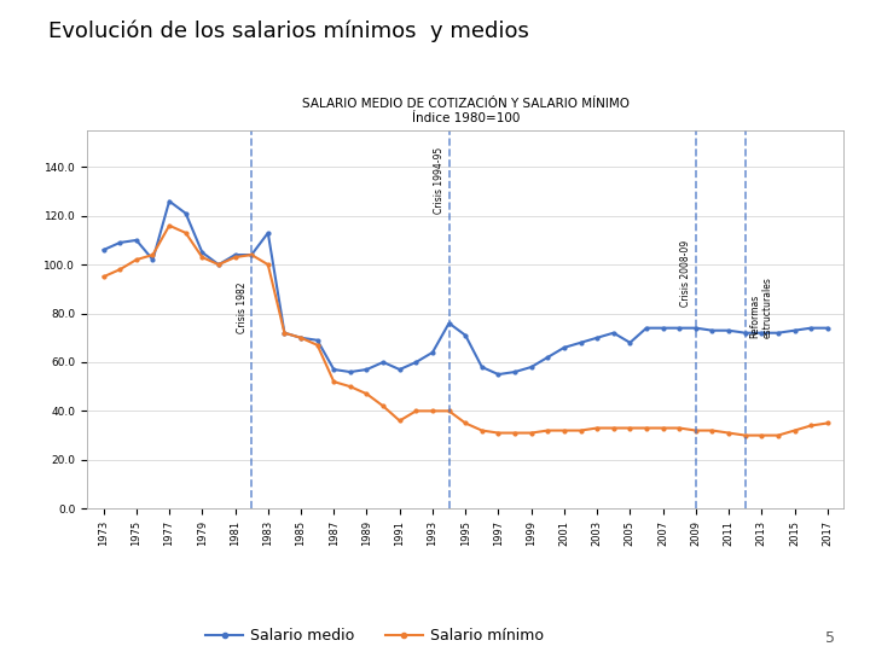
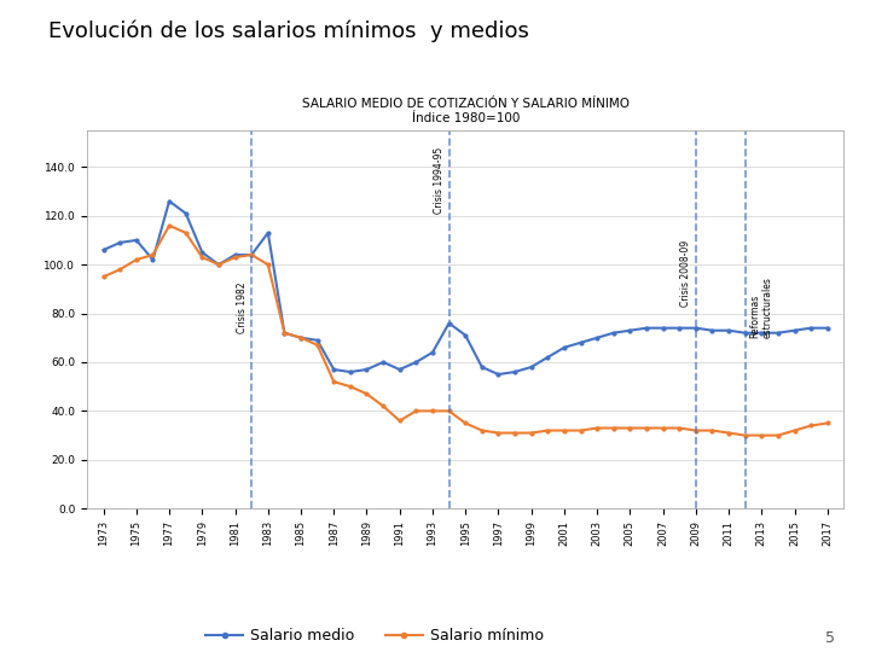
Salario medio/2005: 68 -> 73
